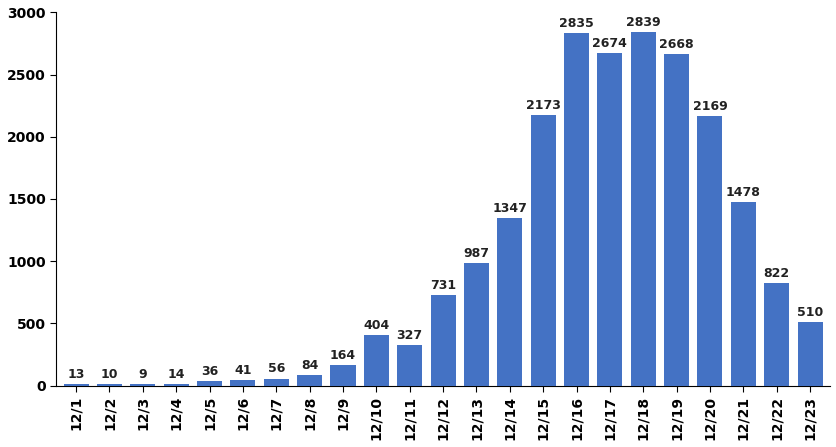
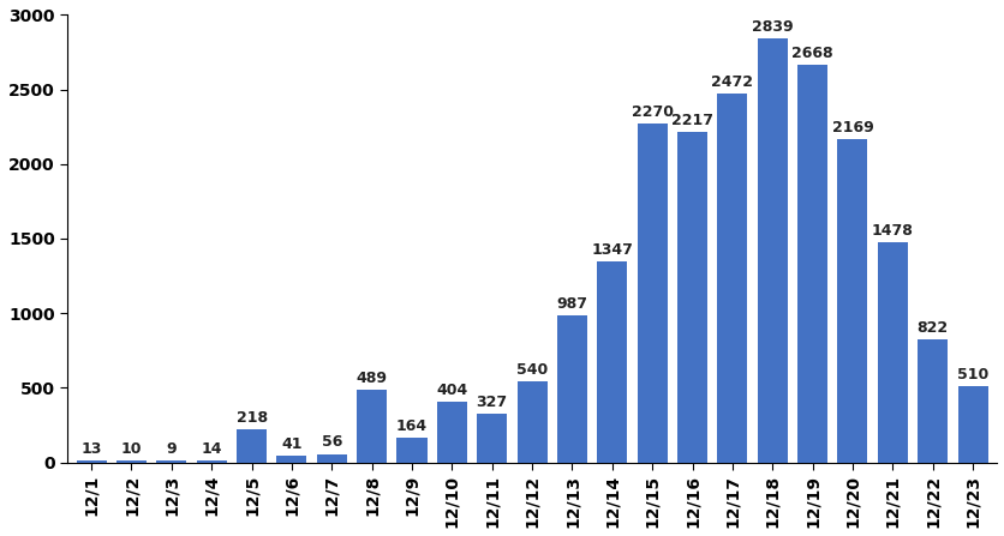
12/5: 36 -> 218
12/8: 84 -> 489
12/12: 731 -> 540
12/15: 2173 -> 2270
12/16: 2835 -> 2217
12/17: 2674 -> 2472
